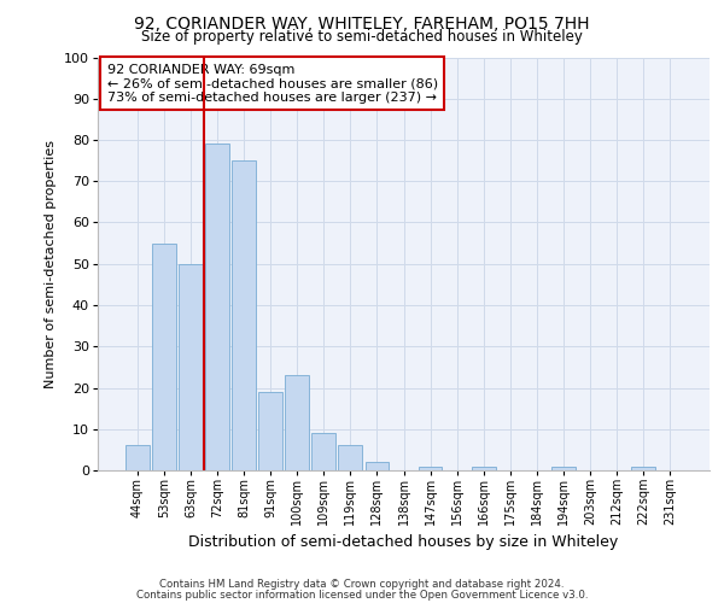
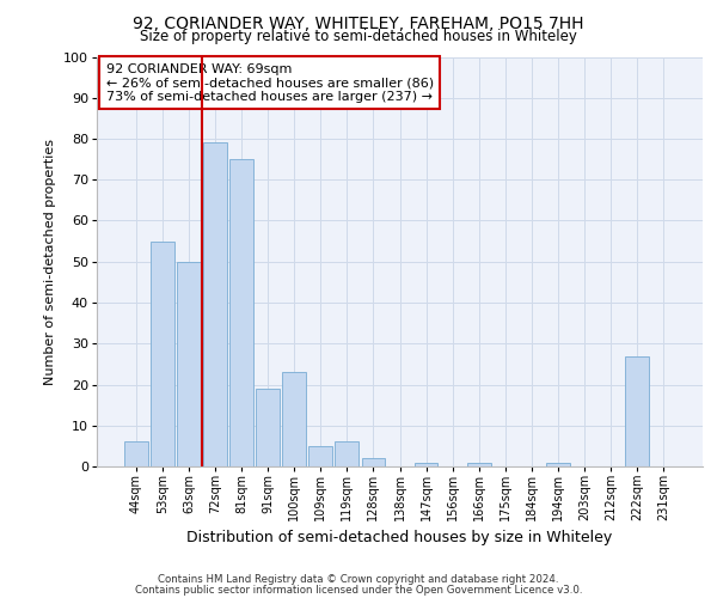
109sqm: 9 -> 5
222sqm: 1 -> 27
